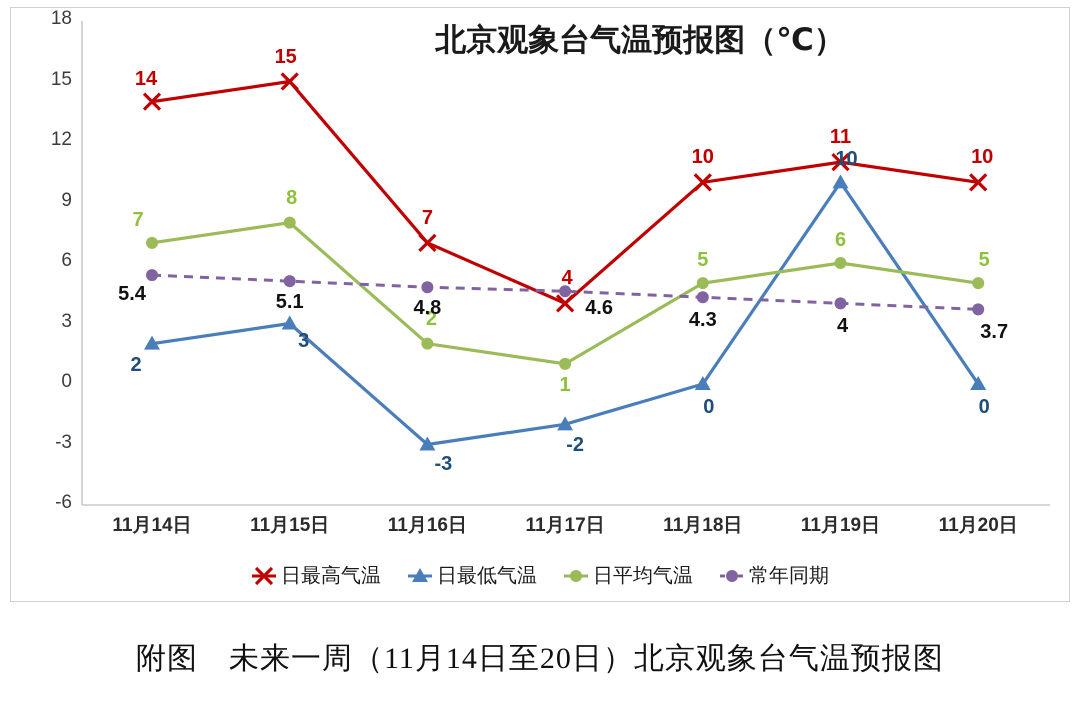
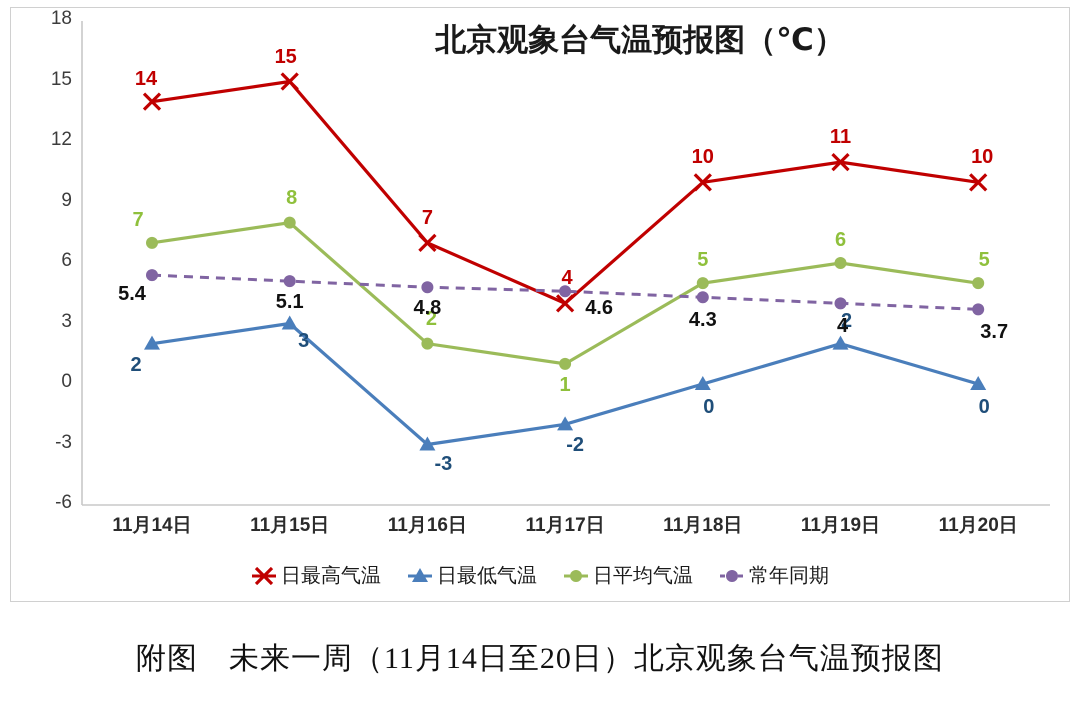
日最低气温/11月19日: 10 -> 2
